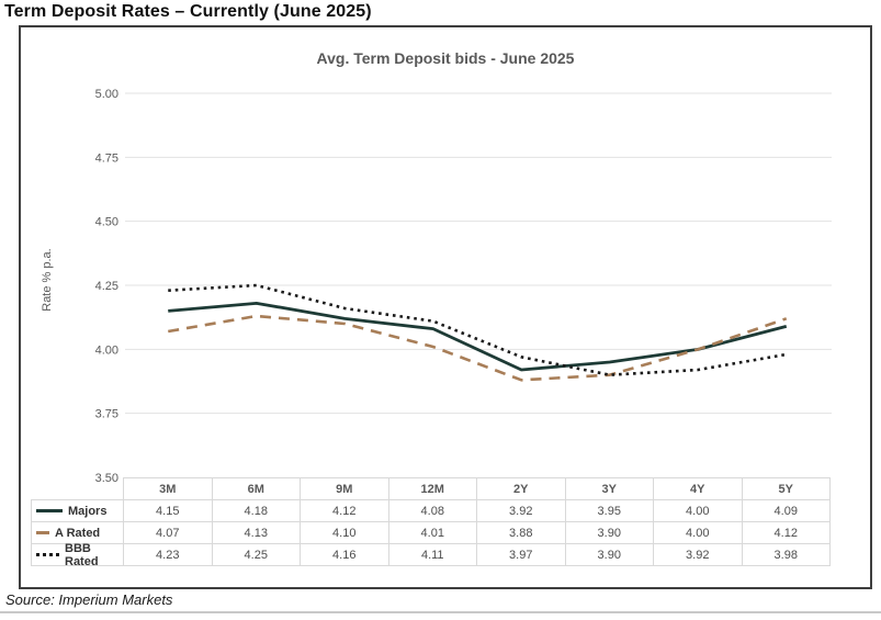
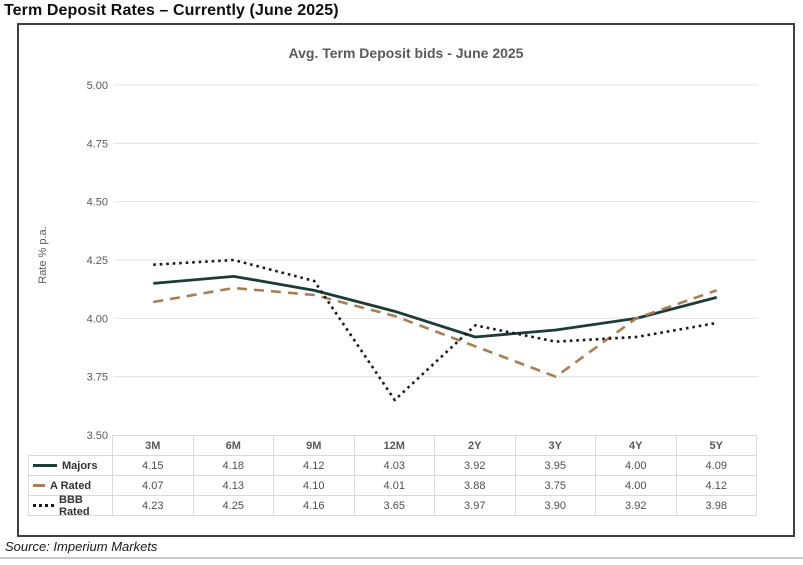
Majors/12M: 4.08 -> 4.03
BBB Rated/12M: 4.11 -> 3.65
A Rated/3Y: 3.90 -> 3.75
